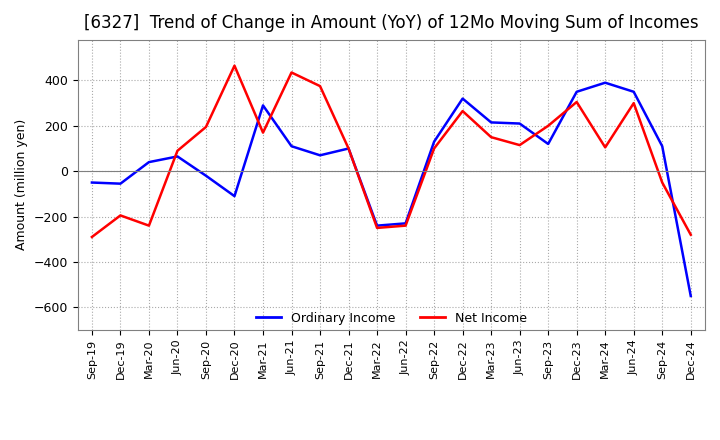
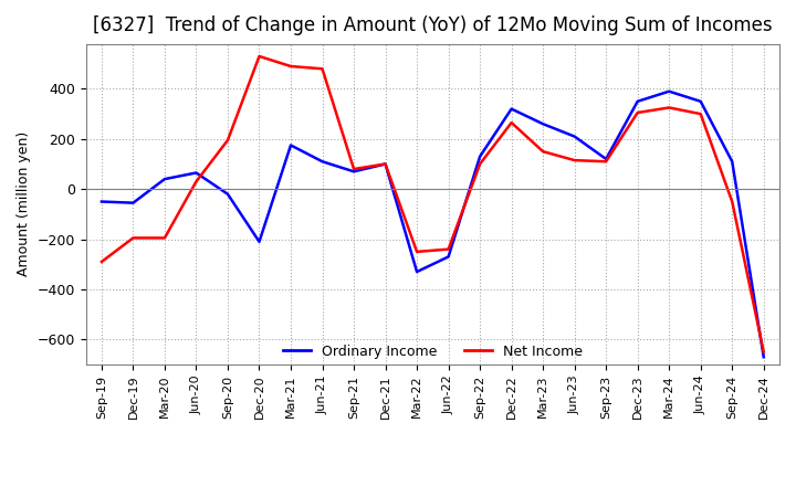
Net Income/Mar-20: -240 -> -195
Net Income/Jun-20: 90 -> 30
Ordinary Income/Dec-20: -110 -> -210
Net Income/Dec-20: 465 -> 530
Ordinary Income/Mar-21: 290 -> 175
Net Income/Mar-21: 170 -> 490
Net Income/Jun-21: 435 -> 480
Net Income/Sep-21: 375 -> 80
Ordinary Income/Mar-22: -240 -> -330
Ordinary Income/Jun-22: -230 -> -270
Ordinary Income/Mar-23: 215 -> 260
Net Income/Sep-23: 200 -> 110
Net Income/Mar-24: 105 -> 325
Ordinary Income/Dec-24: -550 -> -670
Net Income/Dec-24: -280 -> -650
